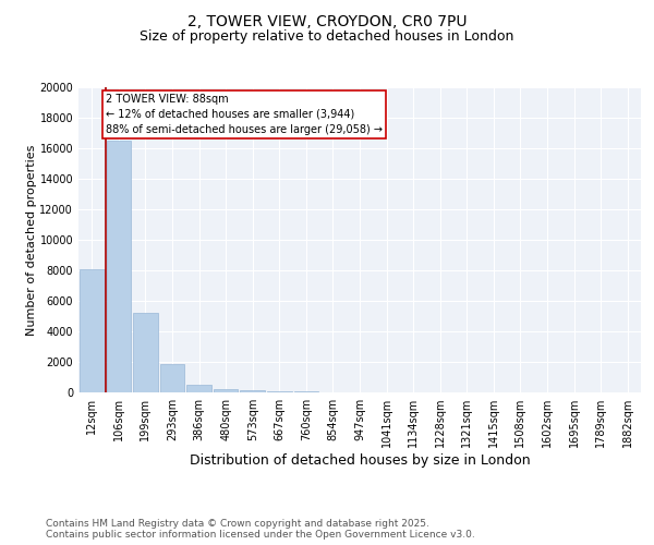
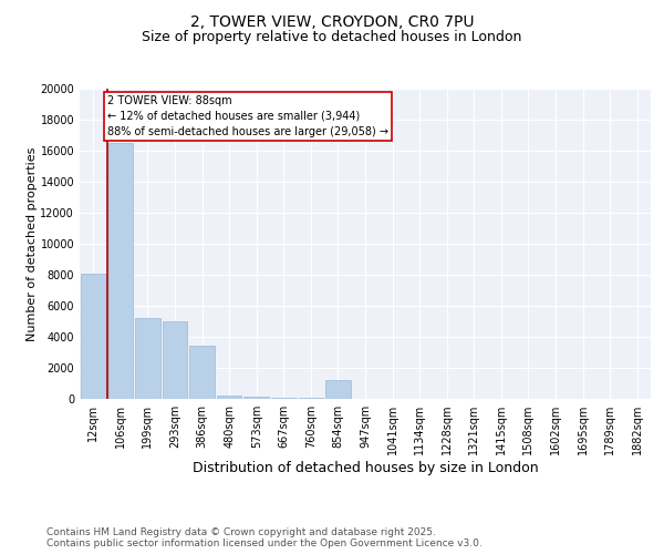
293sqm: 1800 -> 5000
386sqm: 500 -> 3400
854sqm: 0 -> 1200
